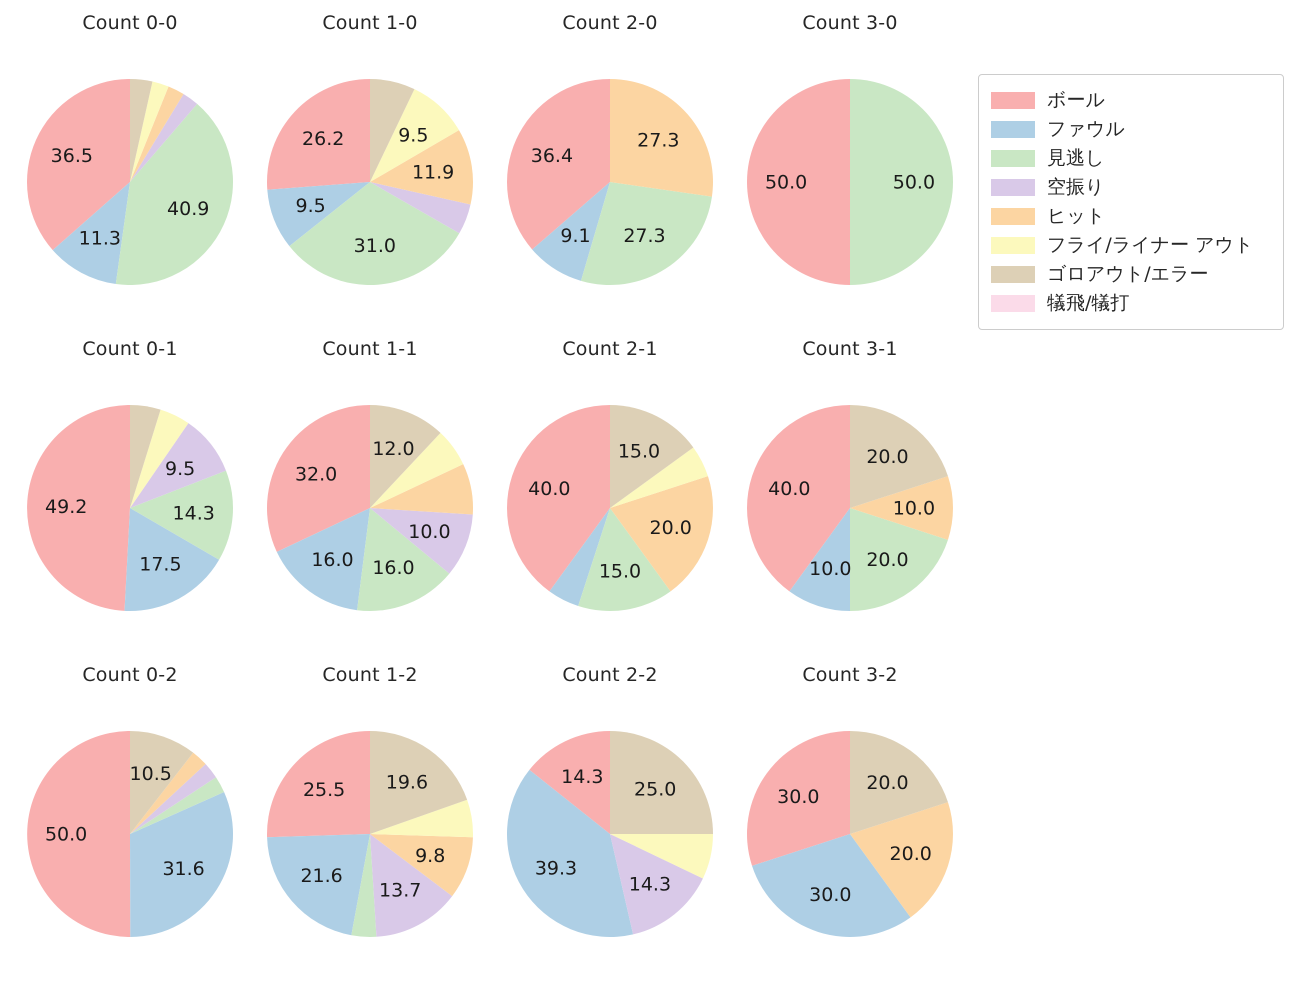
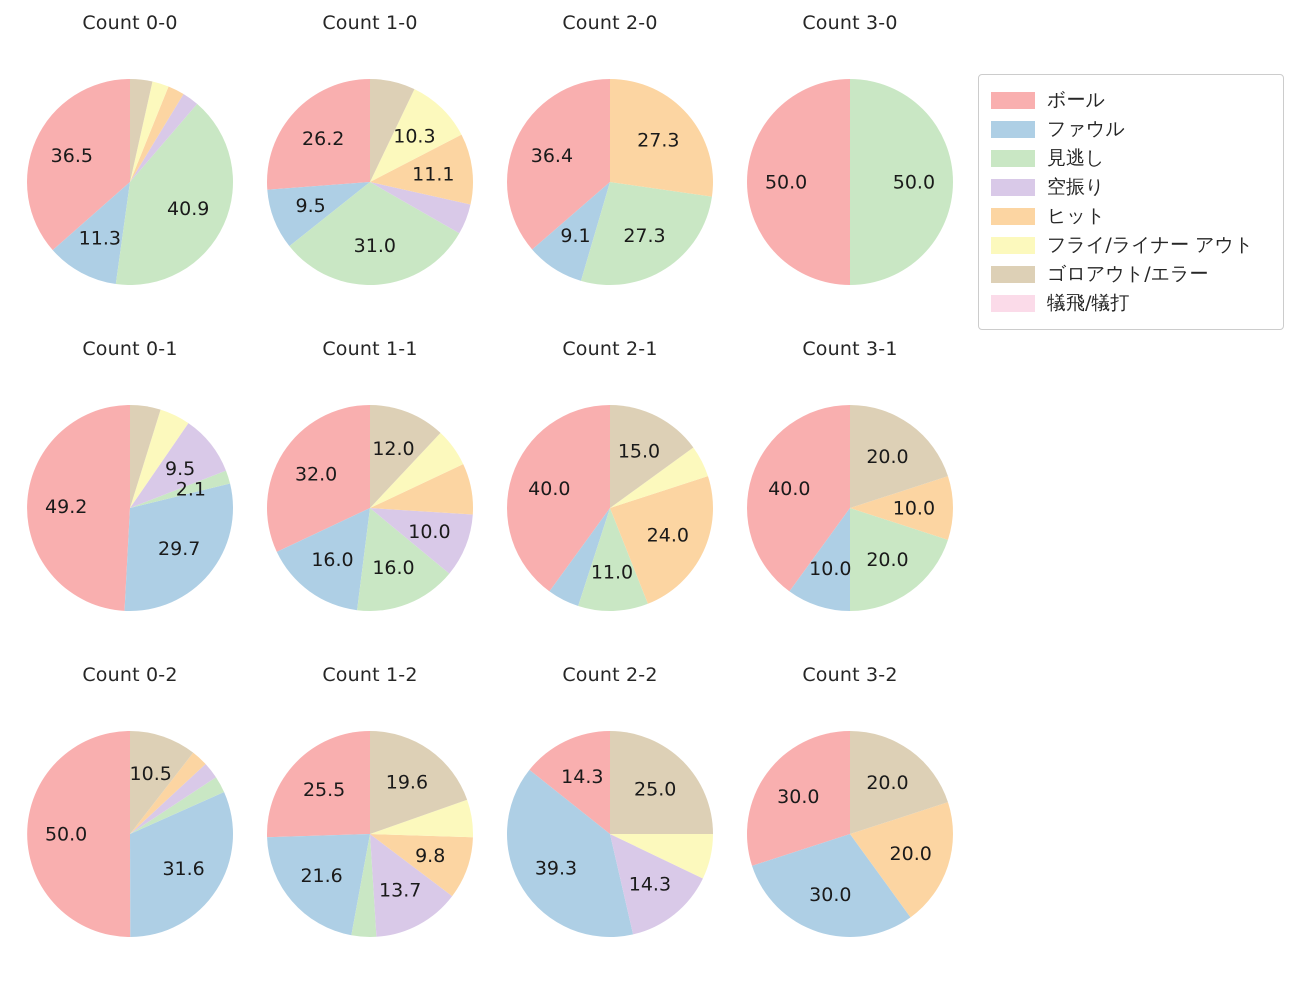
Count 1-0/ヒット: 11.9 -> 11.1
Count 1-0/フライ/ライナー アウト: 9.5 -> 10.3
Count 0-1/ファウル: 17.5 -> 29.7
Count 0-1/見逃し: 14.3 -> 2.1
Count 2-1/見逃し: 15.0 -> 11.0
Count 2-1/ヒット: 20.0 -> 24.0
